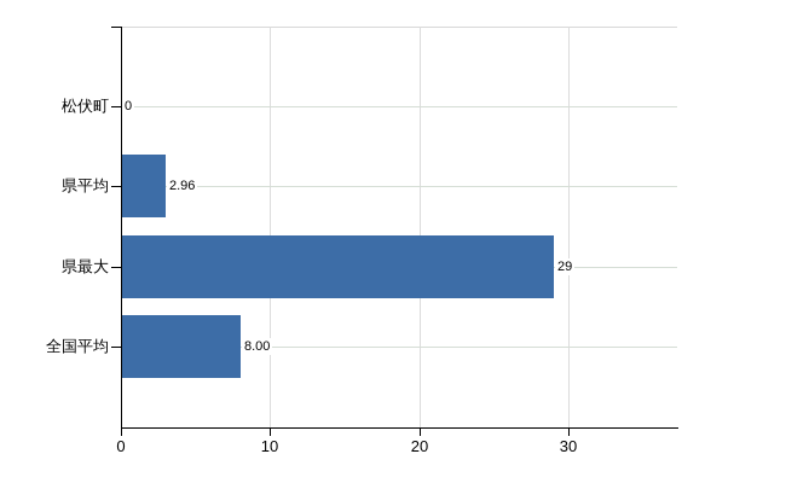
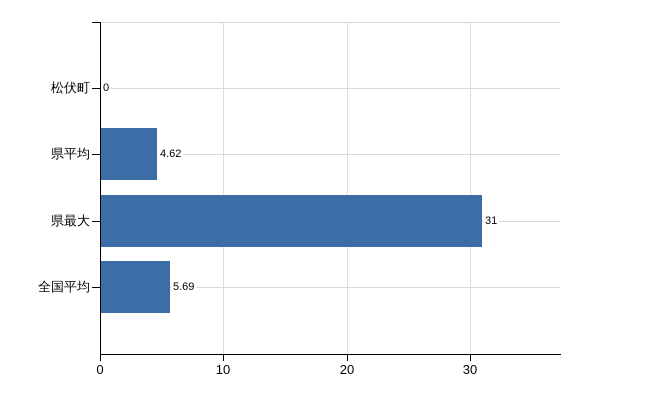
県平均: 2.96 -> 4.62
県最大: 29 -> 31
全国平均: 8.00 -> 5.69
